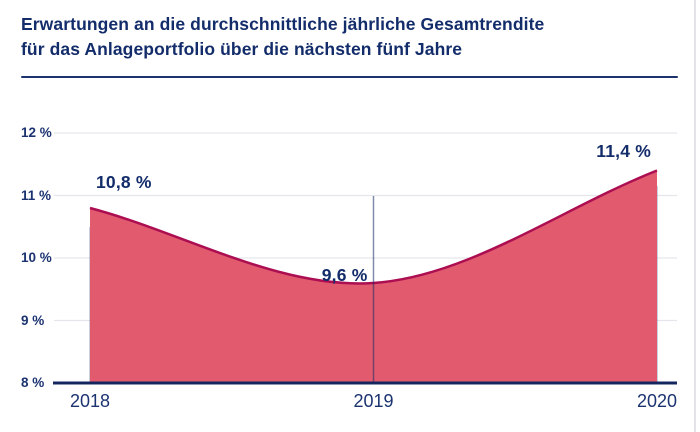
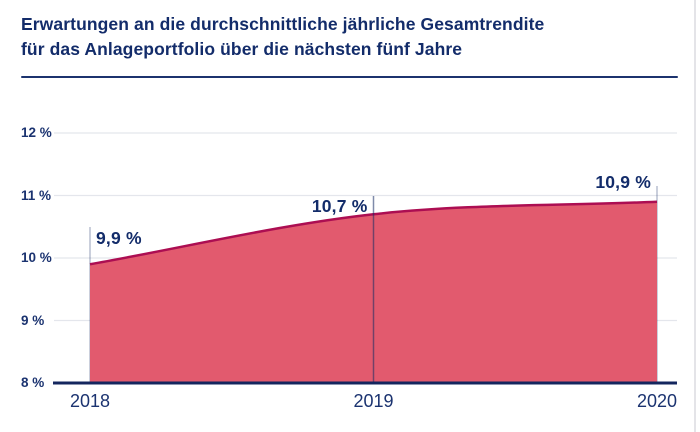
2018: 10,8 -> 9,9
2019: 9,6 -> 10,7
2020: 11,4 -> 10,9
